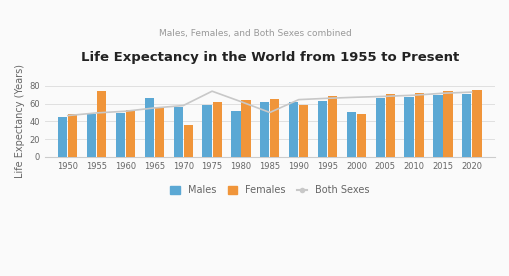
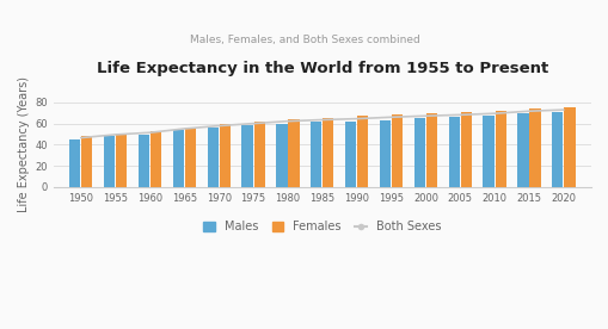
Females/1955: 74 -> 51
Males/1965: 66 -> 54
Females/1970: 36 -> 60
Both Sexes/1975: 74 -> 60
Males/1980: 52 -> 60
Both Sexes/1985: 50 -> 64
Females/1990: 58 -> 67
Males/2000: 50 -> 65
Females/2000: 48 -> 70
